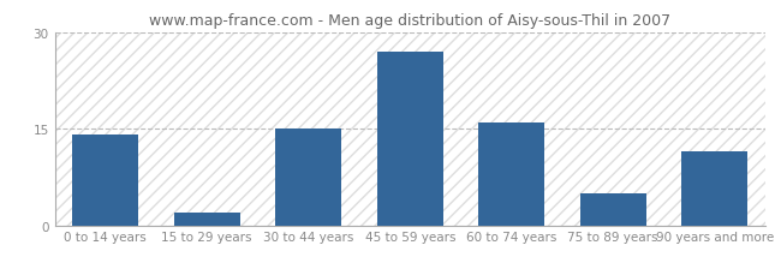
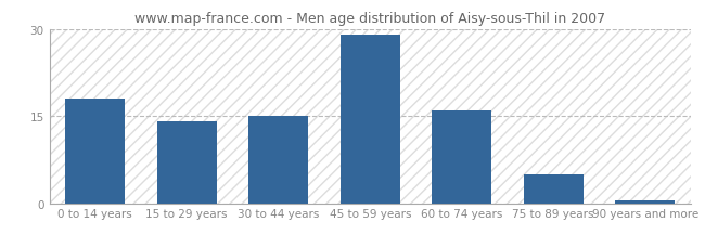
0 to 14 years: 14.0 -> 18.0
15 to 29 years: 2.0 -> 14.0
45 to 59 years: 27.0 -> 29.0
90 years and more: 11.4 -> 0.5
